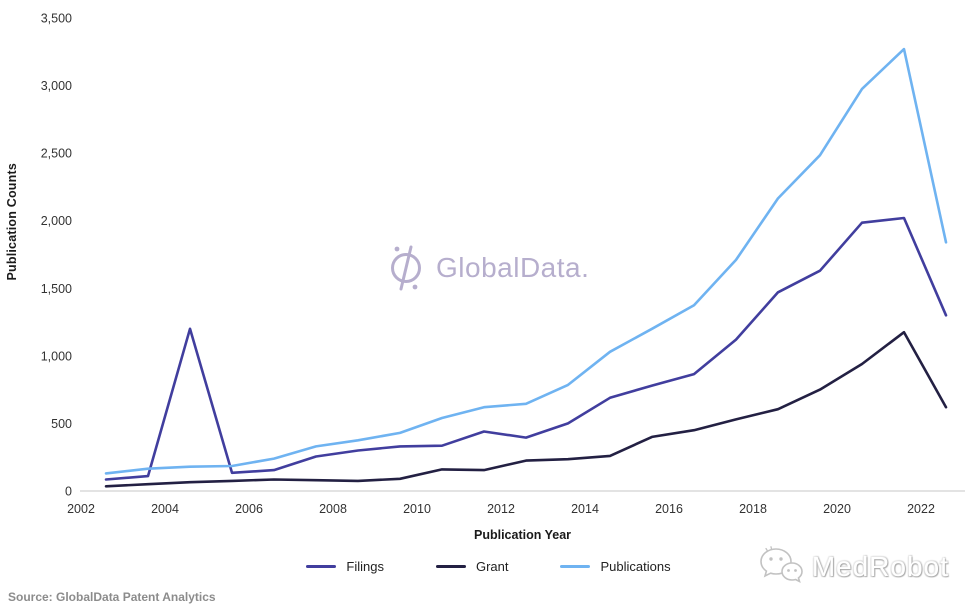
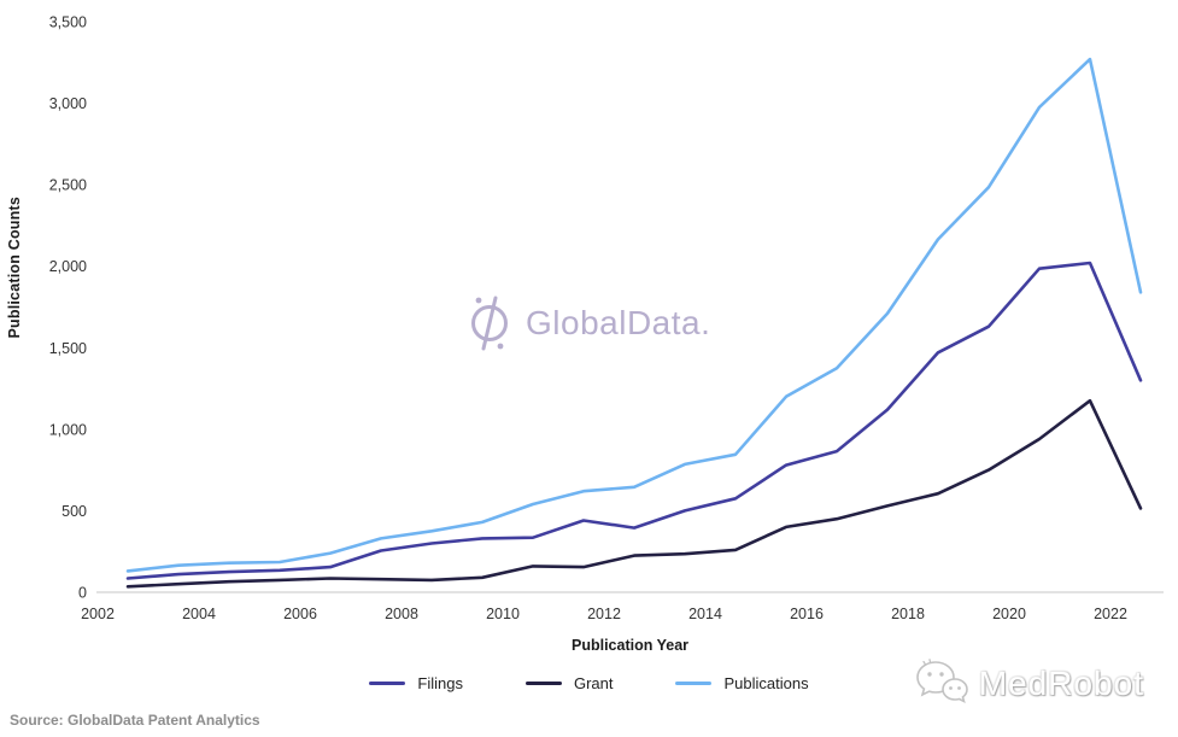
Filings/2004: 1200 -> 120
Filings/2014: 690 -> 580
Publications/2014: 1030 -> 840
Grant/2022: 620 -> 520
